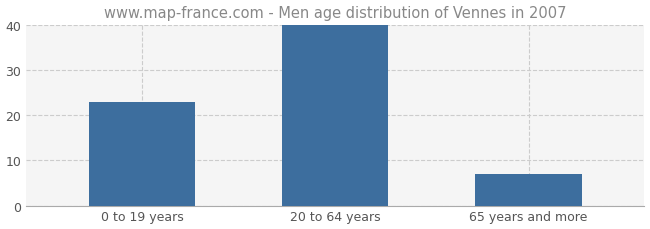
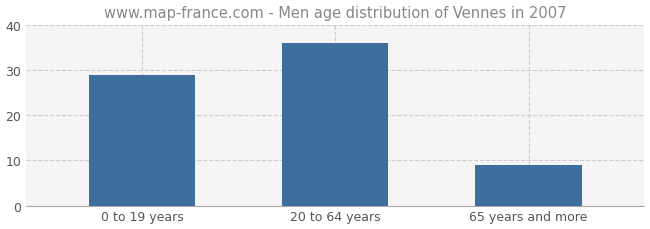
0 to 19 years: 23 -> 29
20 to 64 years: 40 -> 36
65 years and more: 7 -> 9
